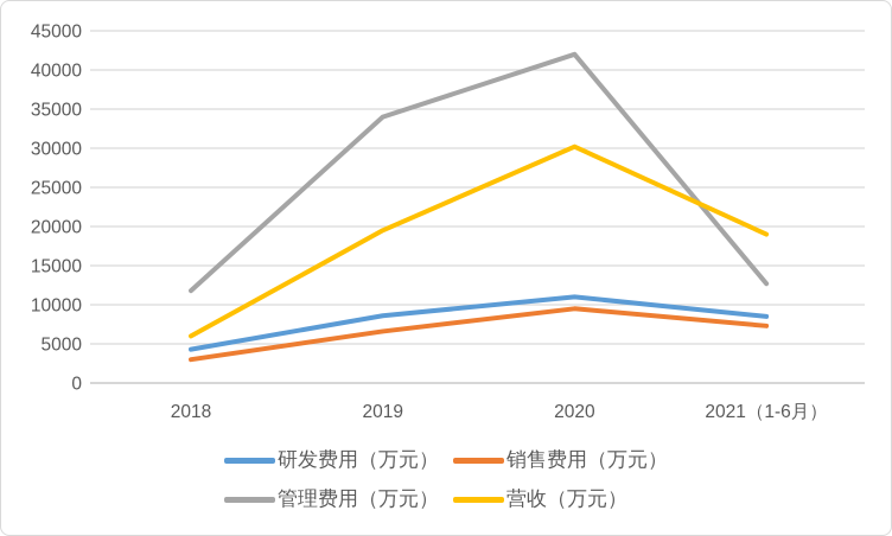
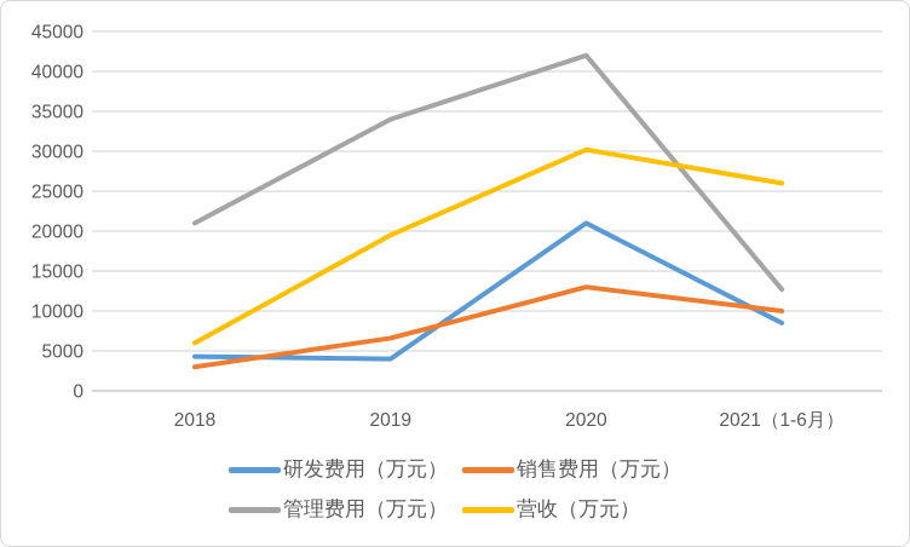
管理费用（万元）/2018: 12000 -> 21000
研发费用（万元）/2019: 9000 -> 4000
研发费用（万元）/2020: 11000 -> 21000
销售费用（万元）/2020: 10000 -> 13000
销售费用（万元）/2021（1-6月）: 7000 -> 10000
营收（万元）/2021（1-6月）: 19000 -> 26000
